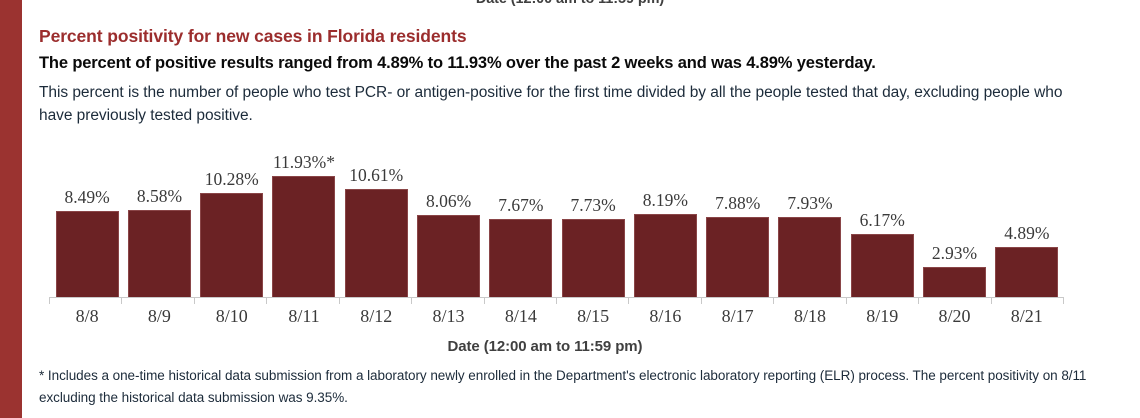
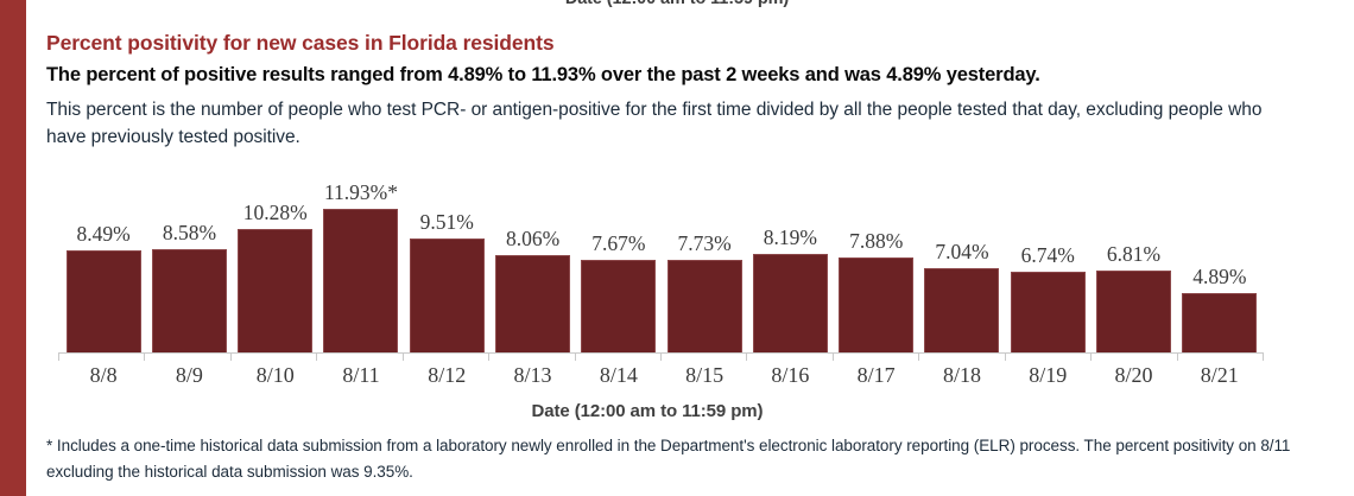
8/12: 10.61% -> 9.51%
8/18: 7.93% -> 7.04%
8/19: 6.17% -> 6.74%
8/20: 2.93% -> 6.81%
